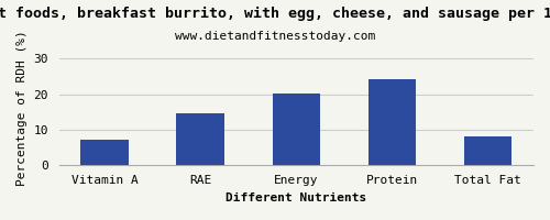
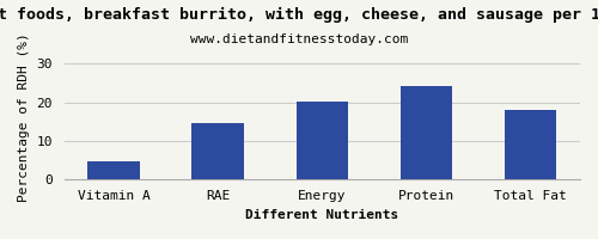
Vitamin A: 7.0 -> 4.5
Total Fat: 8.0 -> 18.0
